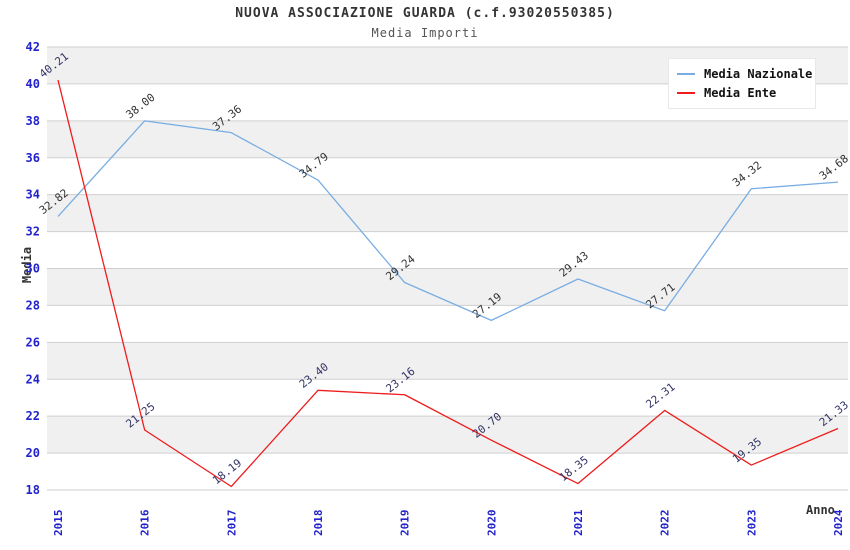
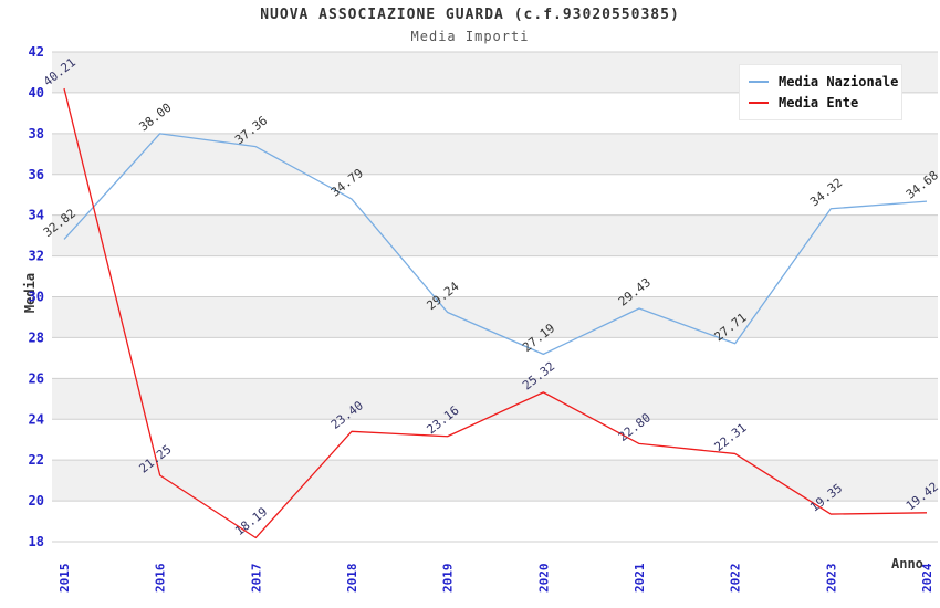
Media Ente/2020: 20.70 -> 25.32
Media Ente/2021: 18.35 -> 22.80
Media Ente/2024: 21.33 -> 19.42
